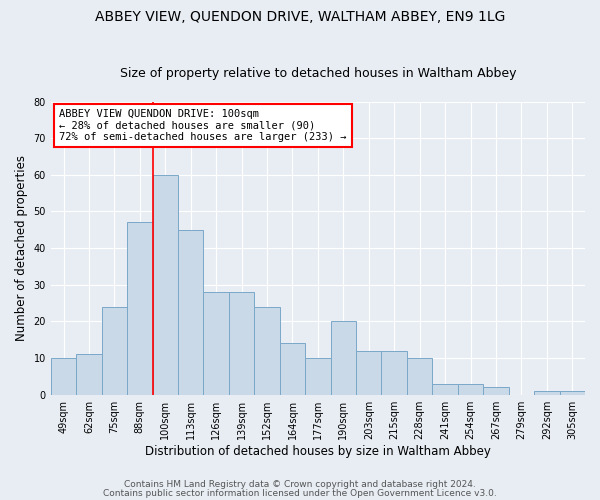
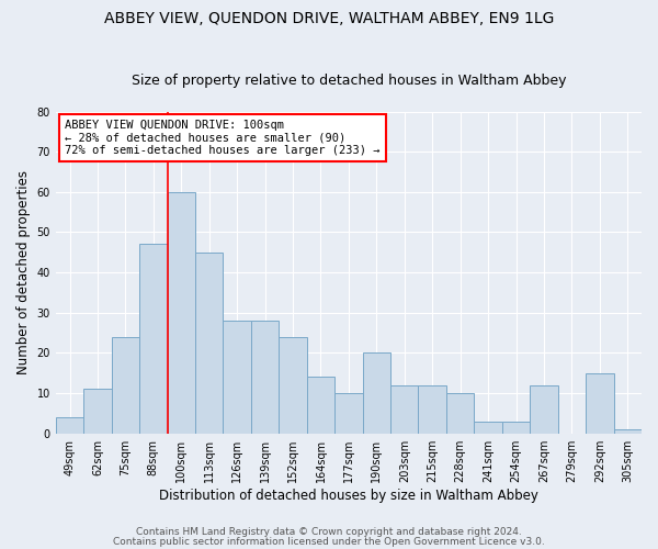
49sqm: 10 -> 4
267sqm: 2 -> 12
292sqm: 1 -> 15
